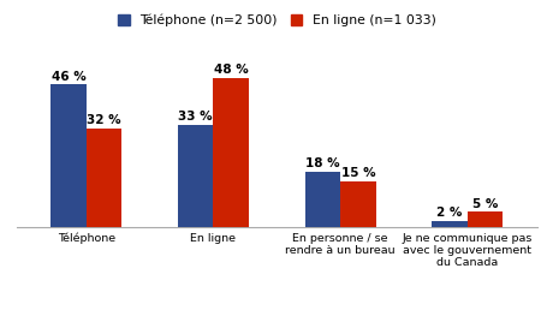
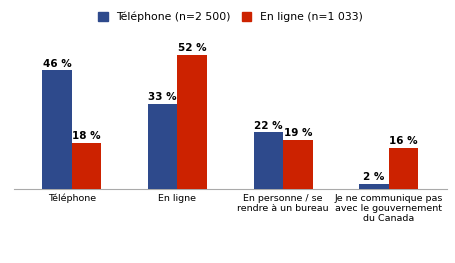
En ligne (n=1 033)/Téléphone: 32 -> 18
En ligne (n=1 033)/En ligne: 48 -> 52
Téléphone (n=2 500)/En personne / se rendre à un bureau: 18 -> 22
En ligne (n=1 033)/En personne / se rendre à un bureau: 15 -> 19
En ligne (n=1 033)/Je ne communique pas avec le gouvernement du Canada: 5 -> 16
